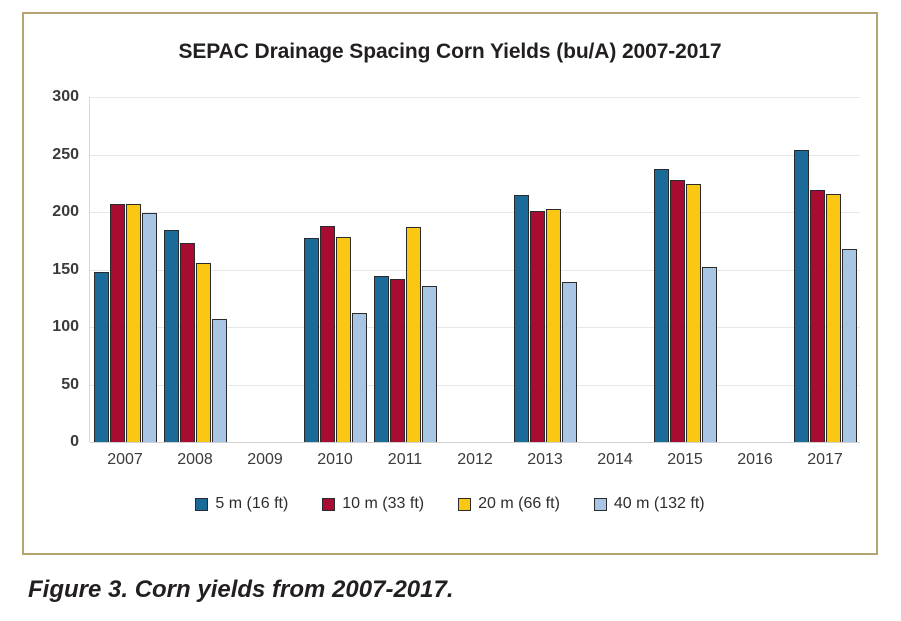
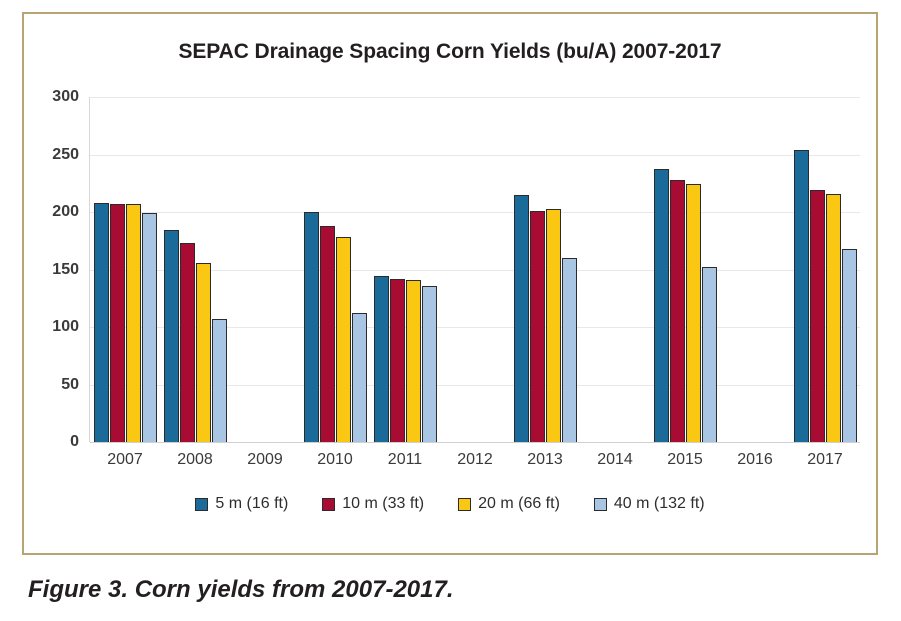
5 m (16 ft)/2007: 148 -> 208
5 m (16 ft)/2010: 177 -> 200
20 m (66 ft)/2011: 187 -> 141
40 m (132 ft)/2013: 139 -> 160
